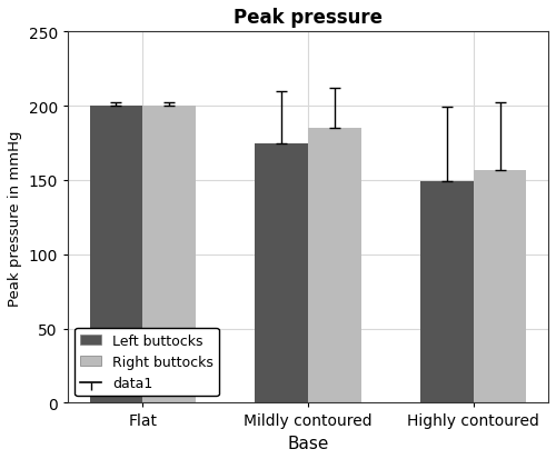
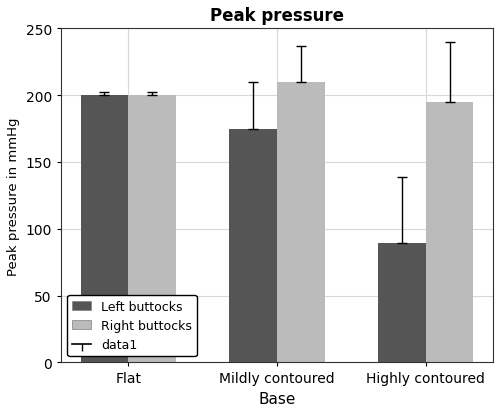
Right buttocks/Mildly contoured: 185 -> 210
Left buttocks/Highly contoured: 149 -> 89
Right buttocks/Highly contoured: 157 -> 195
